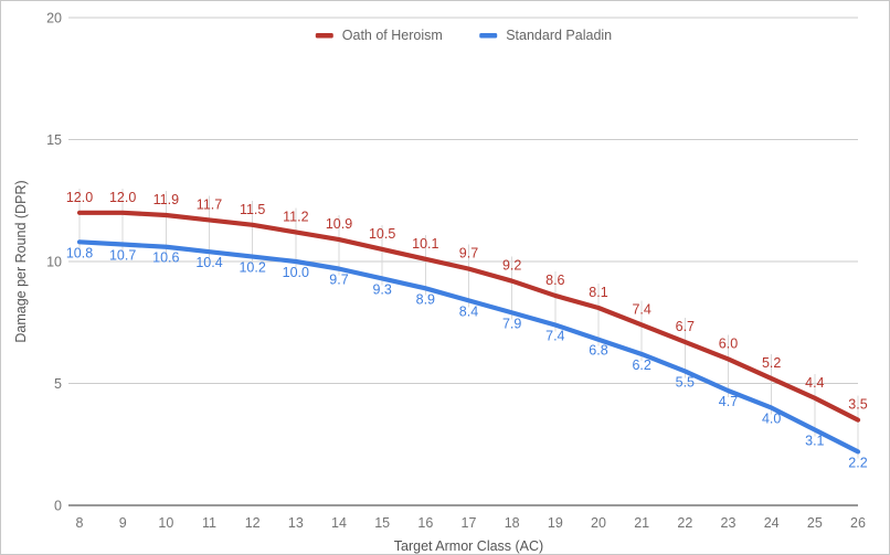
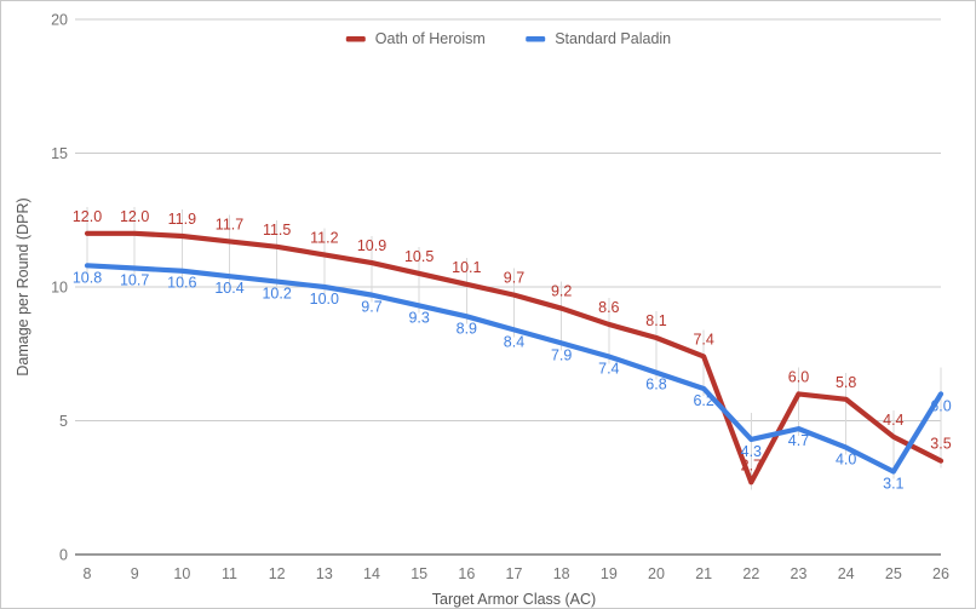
Oath of Heroism/22: 6.7 -> 2.7
Standard Paladin/22: 5.5 -> 4.3
Oath of Heroism/24: 5.2 -> 5.8
Standard Paladin/26: 2.2 -> 6.0
